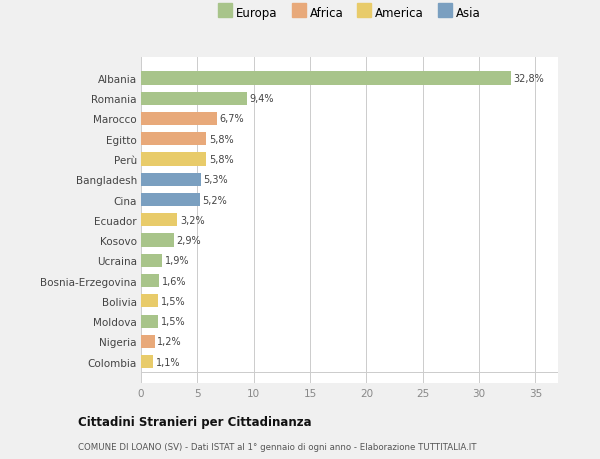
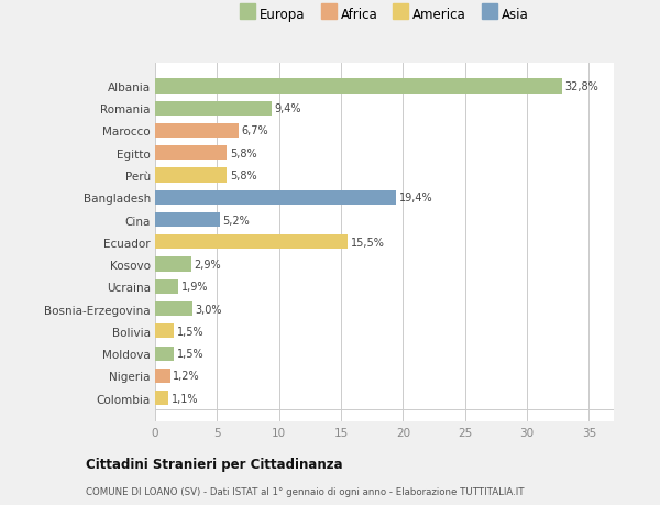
Bangladesh: 5,3% -> 19,4%
Ecuador: 3,2% -> 15,5%
Bosnia-Erzegovina: 1,6% -> 3,0%
